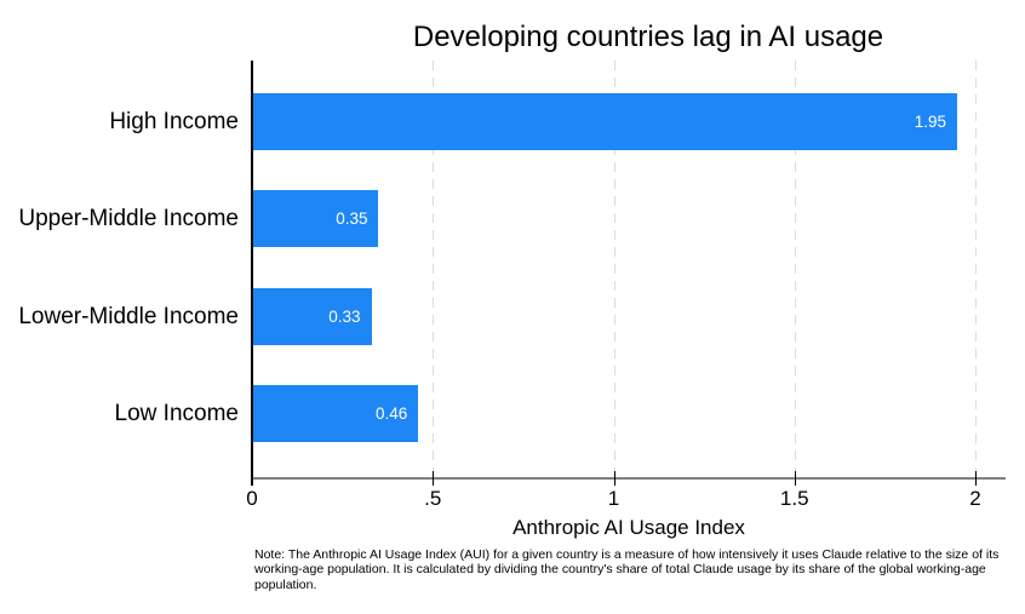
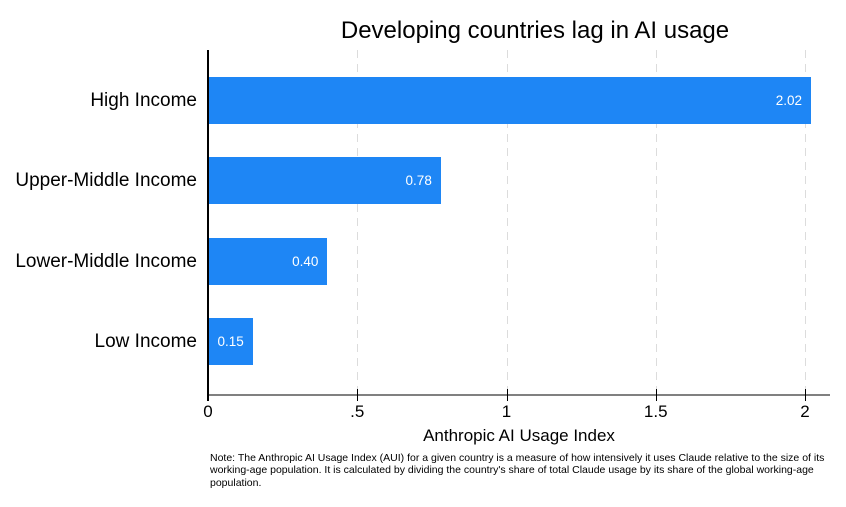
High Income: 1.95 -> 2.02
Upper-Middle Income: 0.35 -> 0.78
Lower-Middle Income: 0.33 -> 0.40
Low Income: 0.46 -> 0.15
